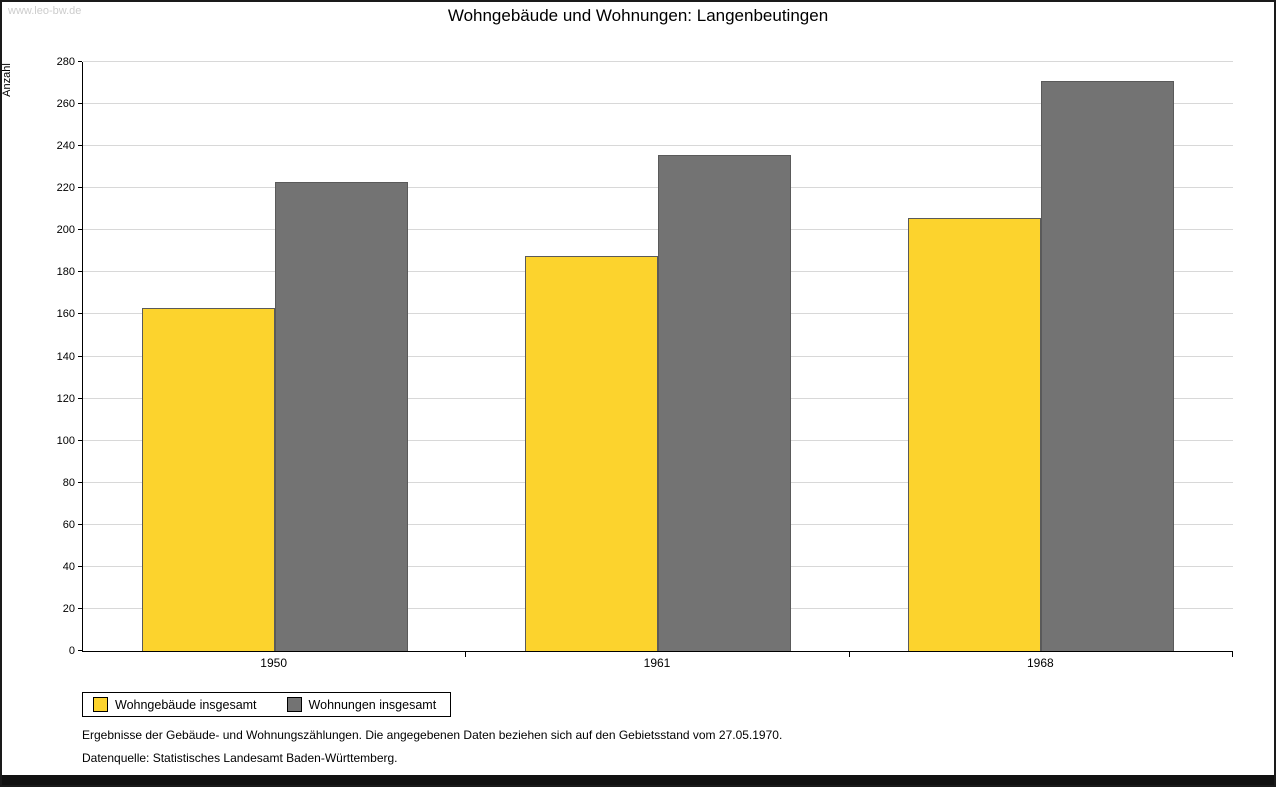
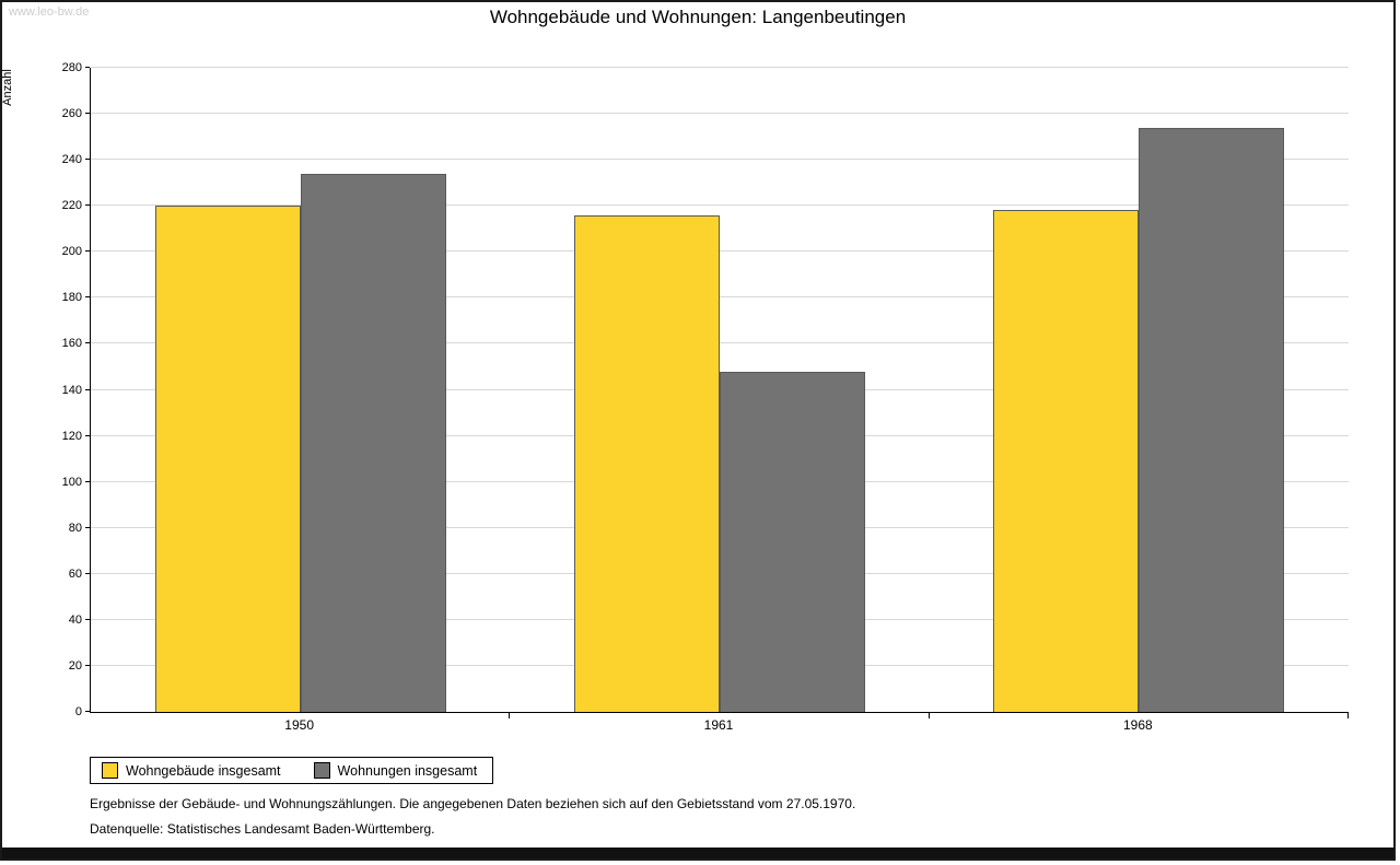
Wohngebäude insgesamt/1950: 163 -> 220
Wohnungen insgesamt/1950: 223 -> 234
Wohngebäude insgesamt/1961: 188 -> 216
Wohnungen insgesamt/1961: 236 -> 148
Wohngebäude insgesamt/1968: 206 -> 218
Wohnungen insgesamt/1968: 271 -> 254
